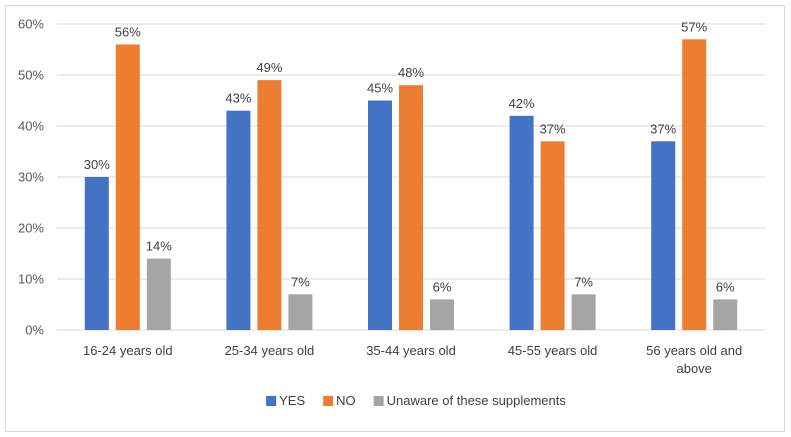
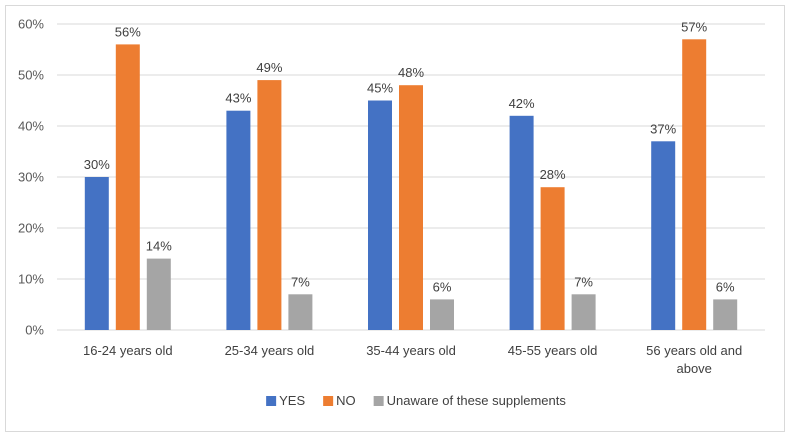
NO/45-55 years old: 37% -> 28%
